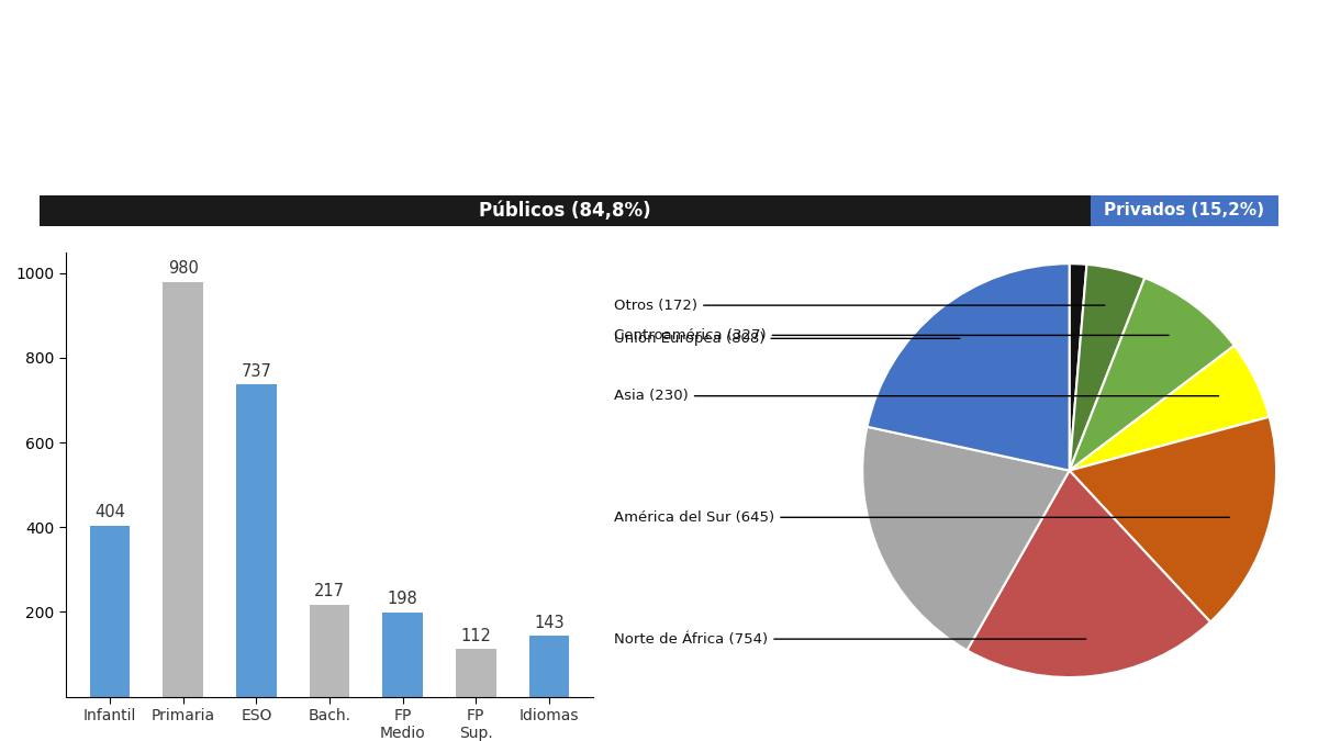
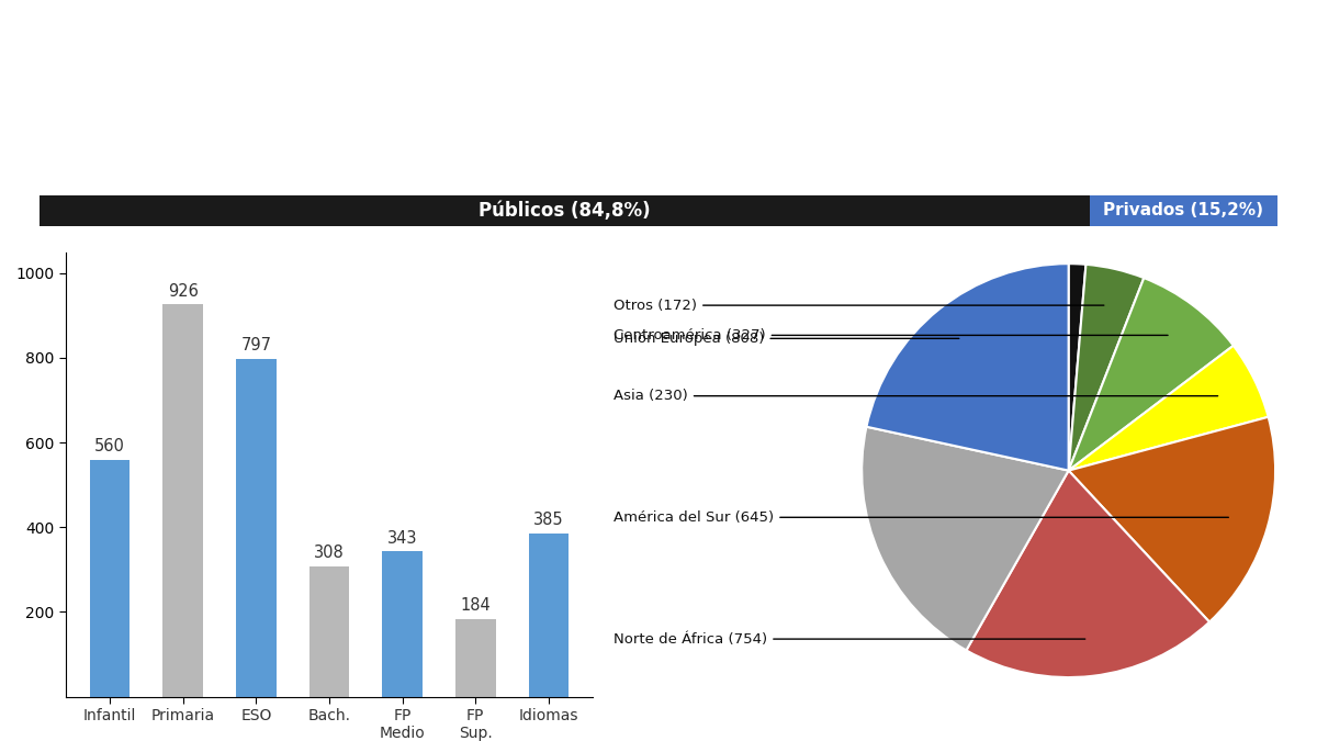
Infantil: 404 -> 560
Primaria: 980 -> 926
ESO: 737 -> 797
Bach.: 217 -> 308
FP Medio: 198 -> 343
FP Sup.: 112 -> 184
Idiomas: 143 -> 385
